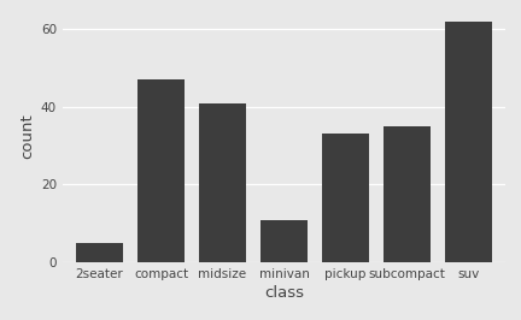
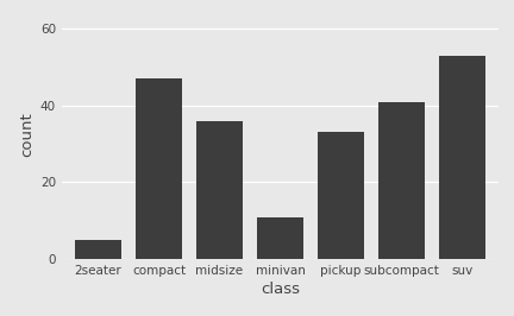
midsize: 41 -> 36
subcompact: 35 -> 41
suv: 62 -> 53
